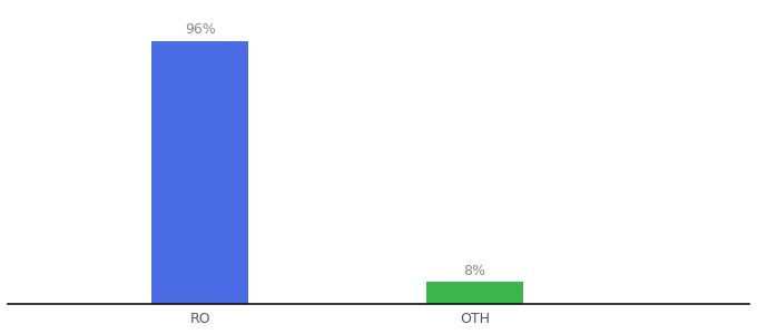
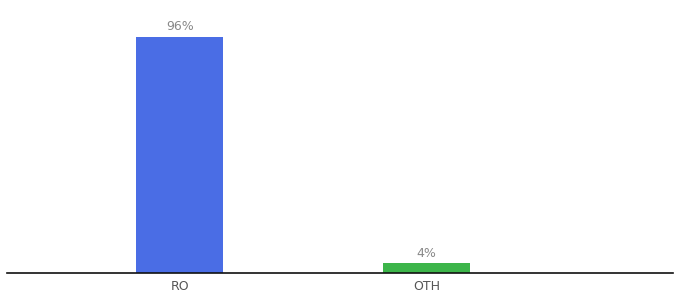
OTH: 8% -> 4%
